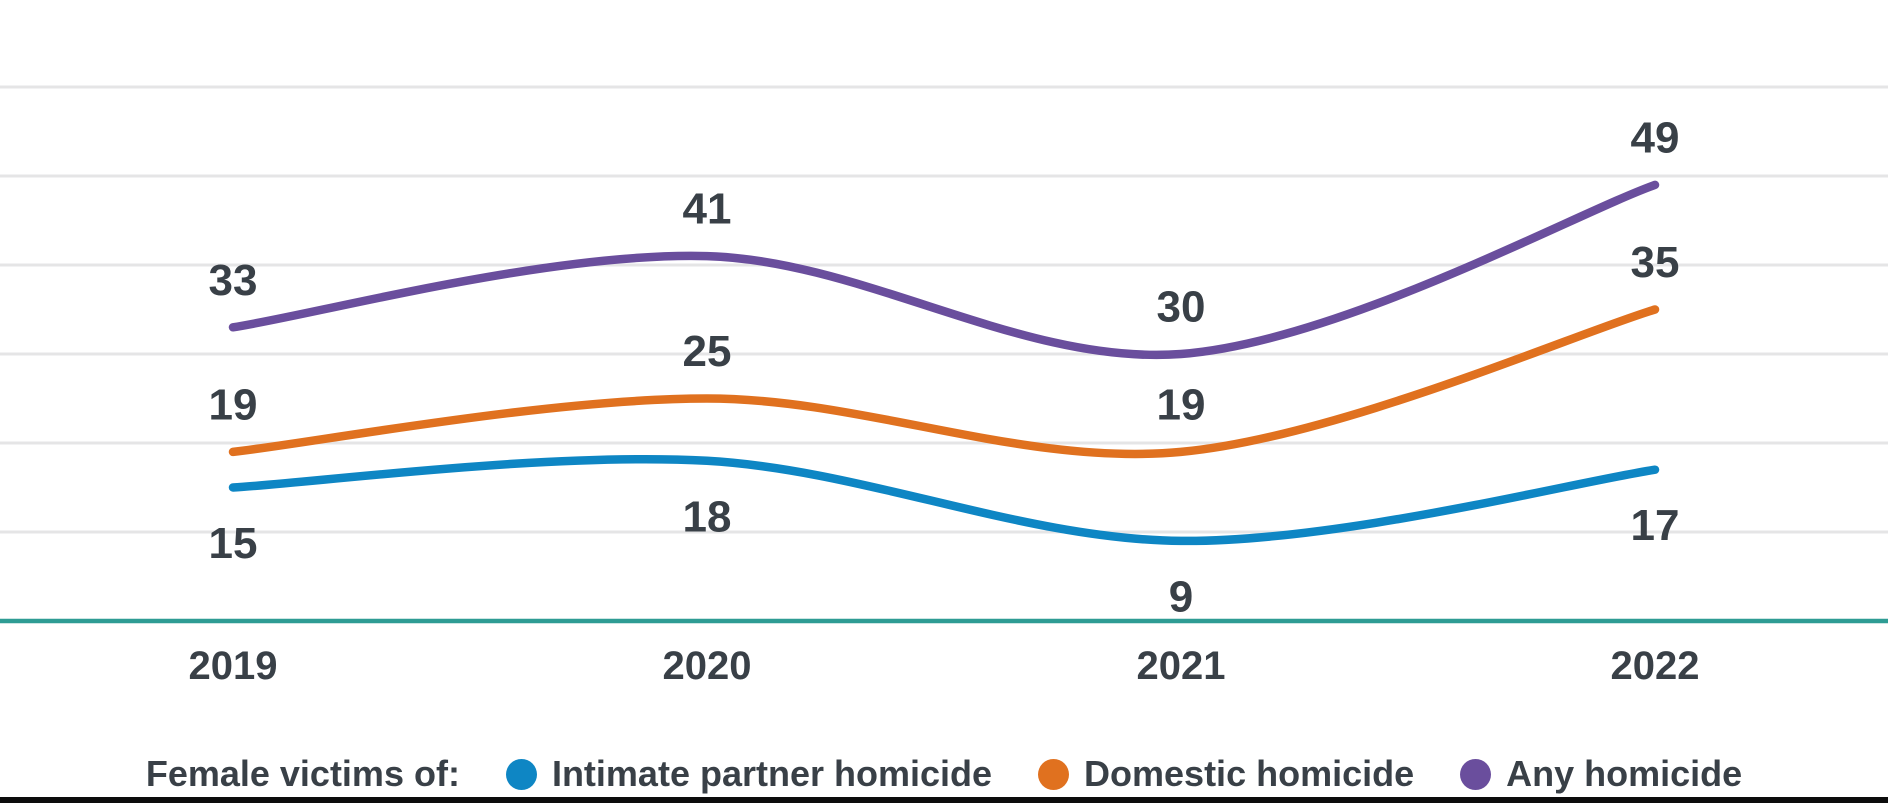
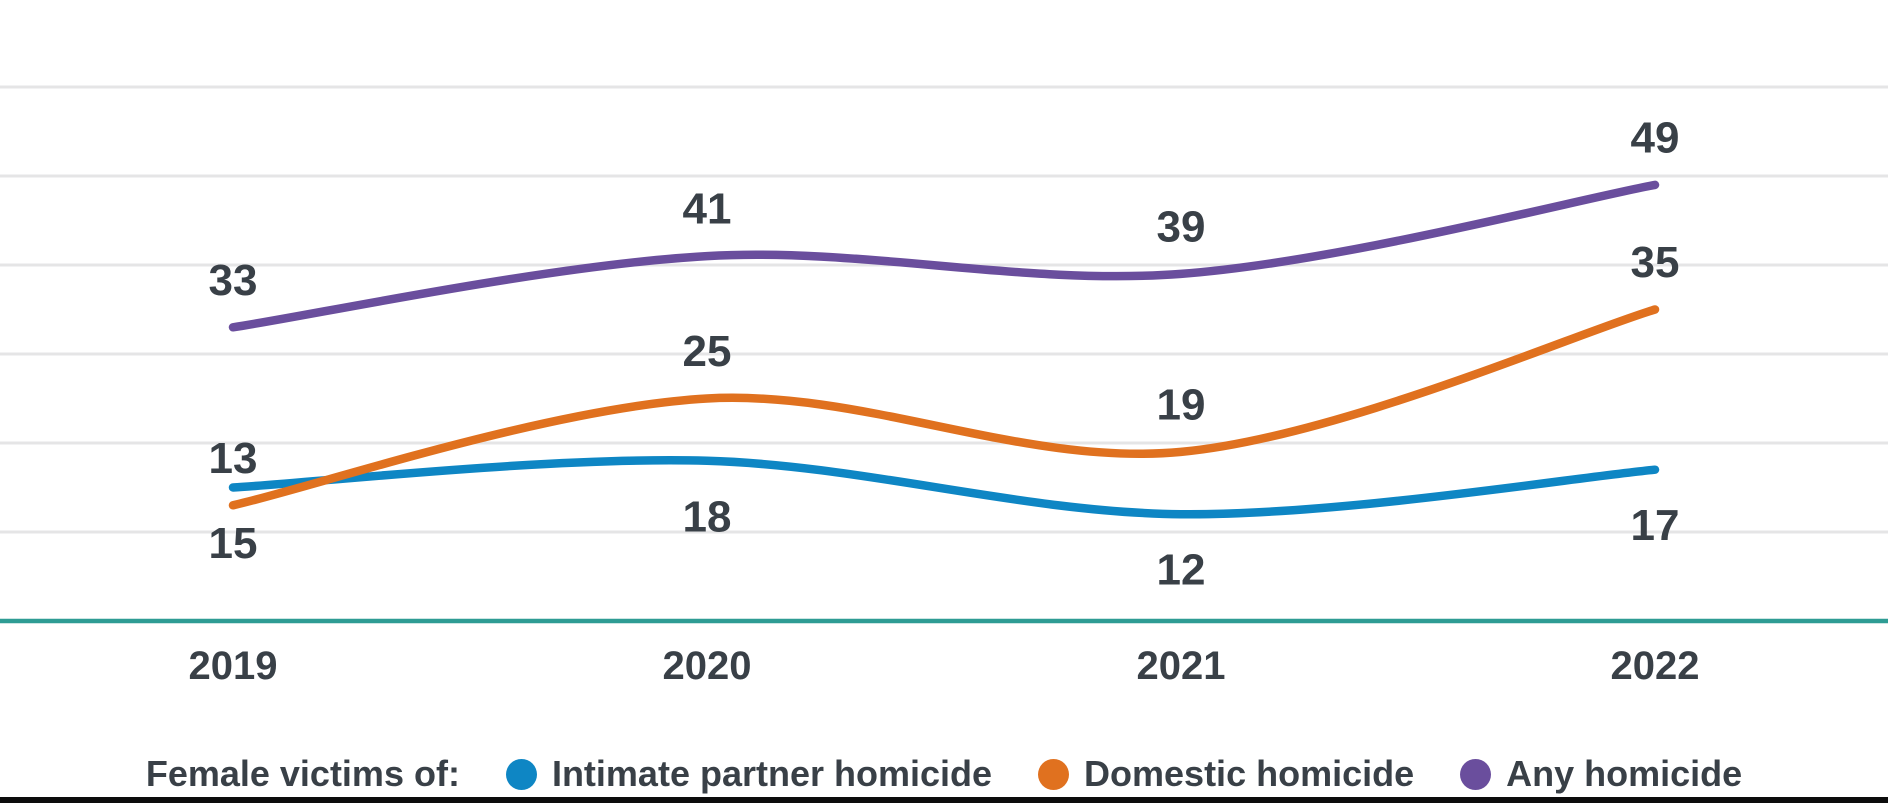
Domestic homicide/2019: 19 -> 13
Intimate partner homicide/2021: 9 -> 12
Any homicide/2021: 30 -> 39
